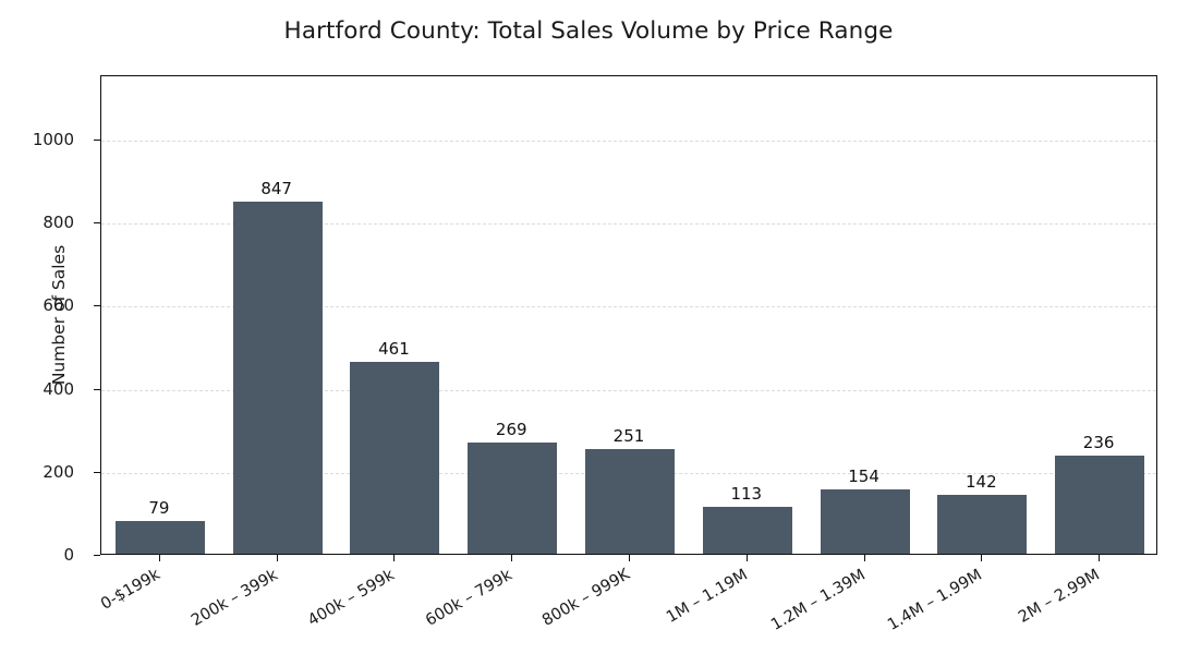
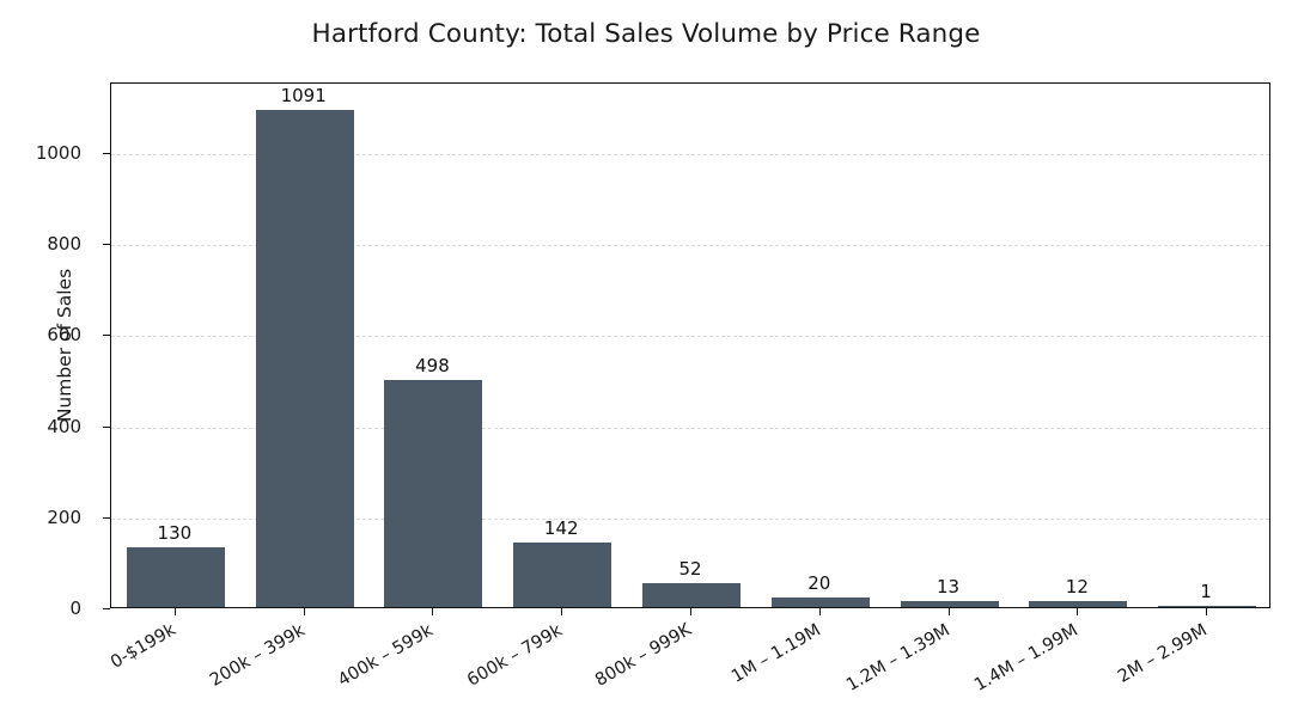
0-$199k: 79 -> 130
200k – 399k: 847 -> 1091
400k – 599k: 461 -> 498
600k – 799k: 269 -> 142
800k – 999K: 251 -> 52
1M – 1.19M: 113 -> 20
1.2M – 1.39M: 154 -> 13
1.4M – 1.99M: 142 -> 12
2M – 2.99M: 236 -> 1
